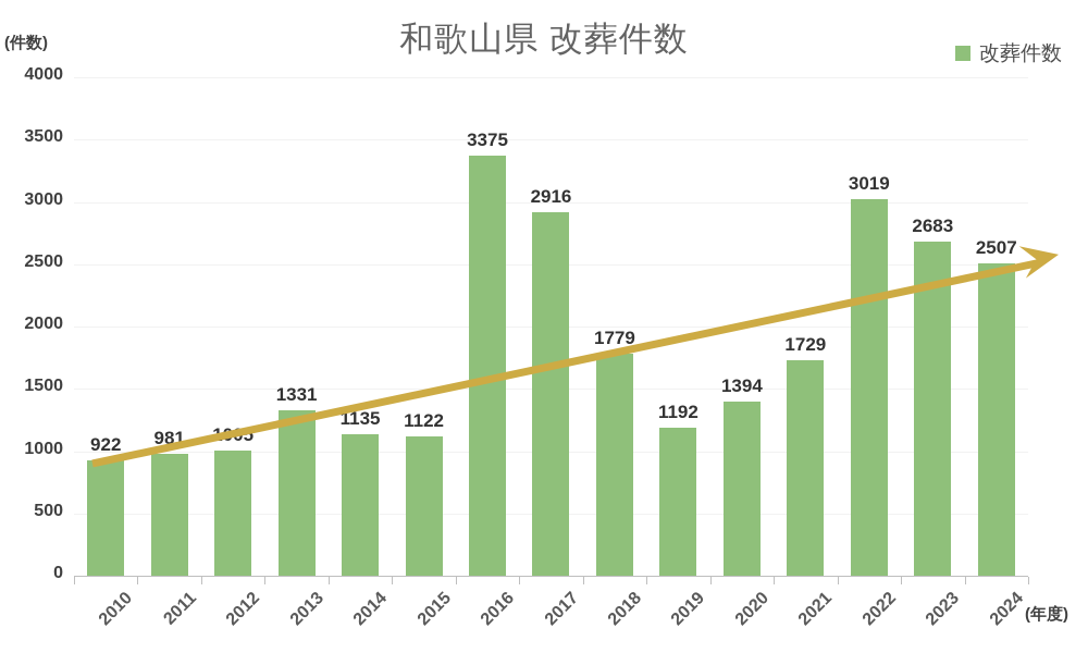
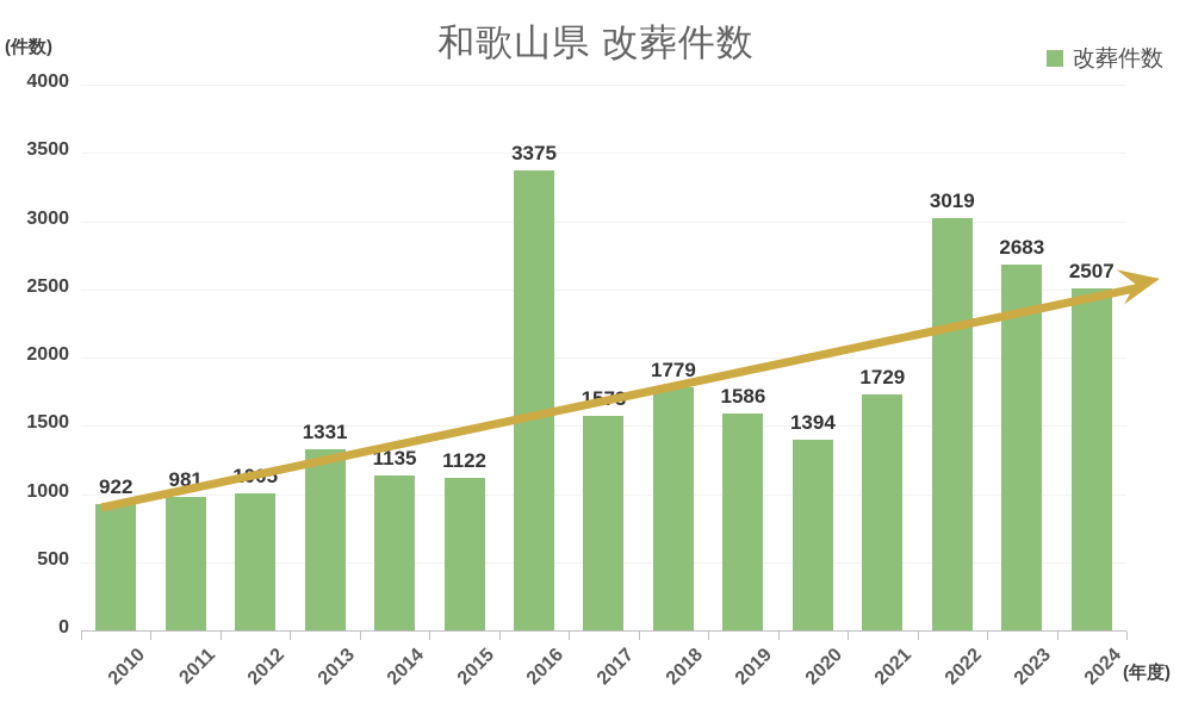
2017: 2916 -> 1573
2019: 1192 -> 1586
